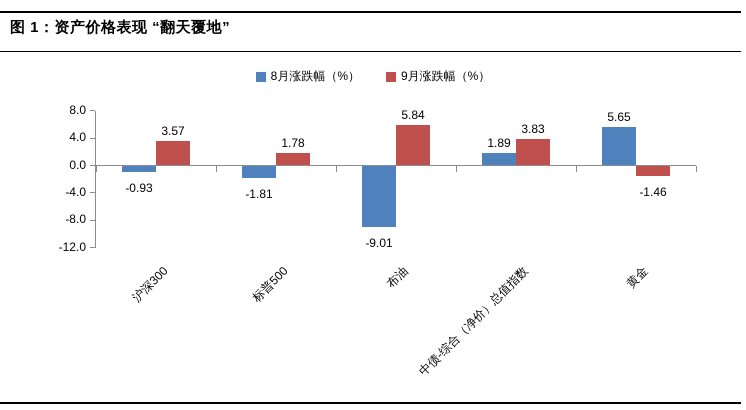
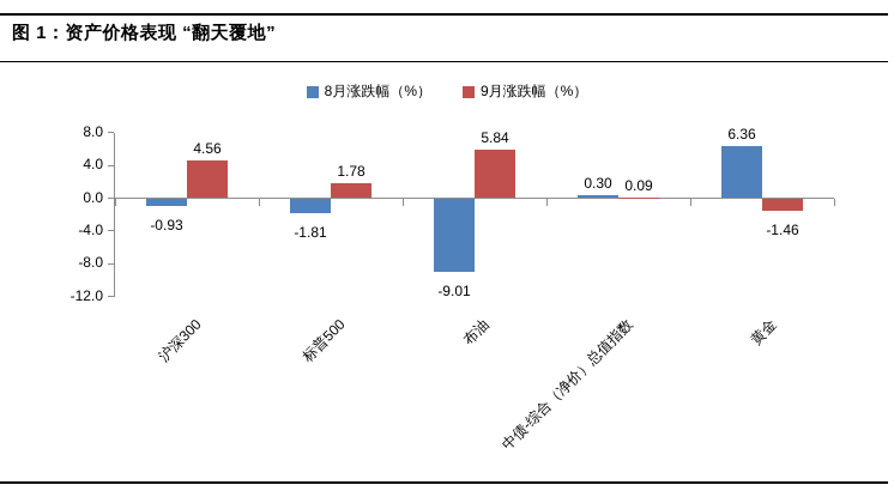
9月涨跌幅（%）/沪深300: 3.57 -> 4.56
8月涨跌幅（%）/中债-综合（净价）总值指数: 1.89 -> 0.30
9月涨跌幅（%）/中债-综合（净价）总值指数: 3.83 -> 0.09
8月涨跌幅（%）/黄金: 5.65 -> 6.36
